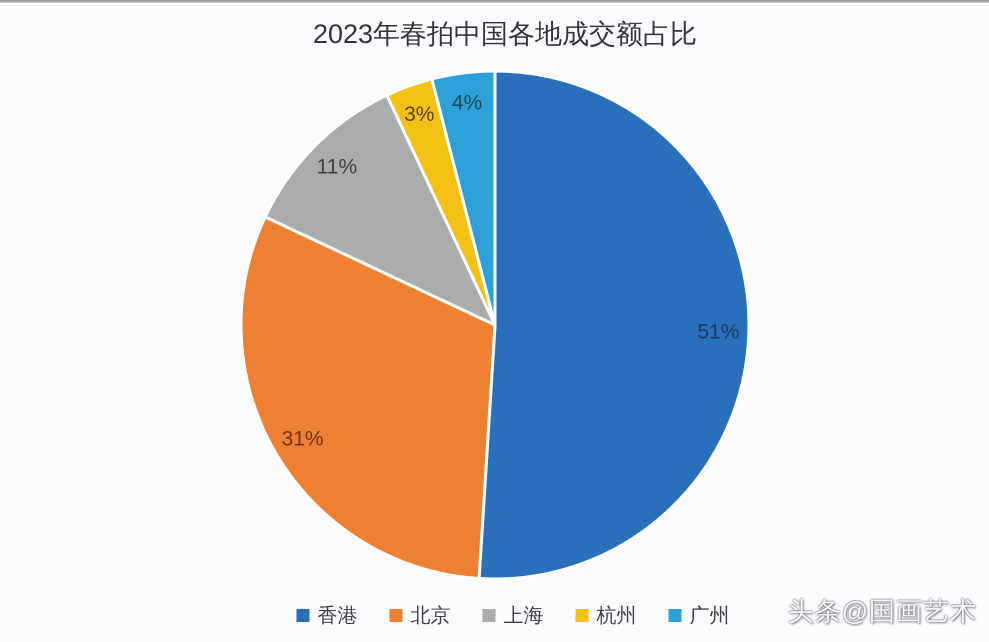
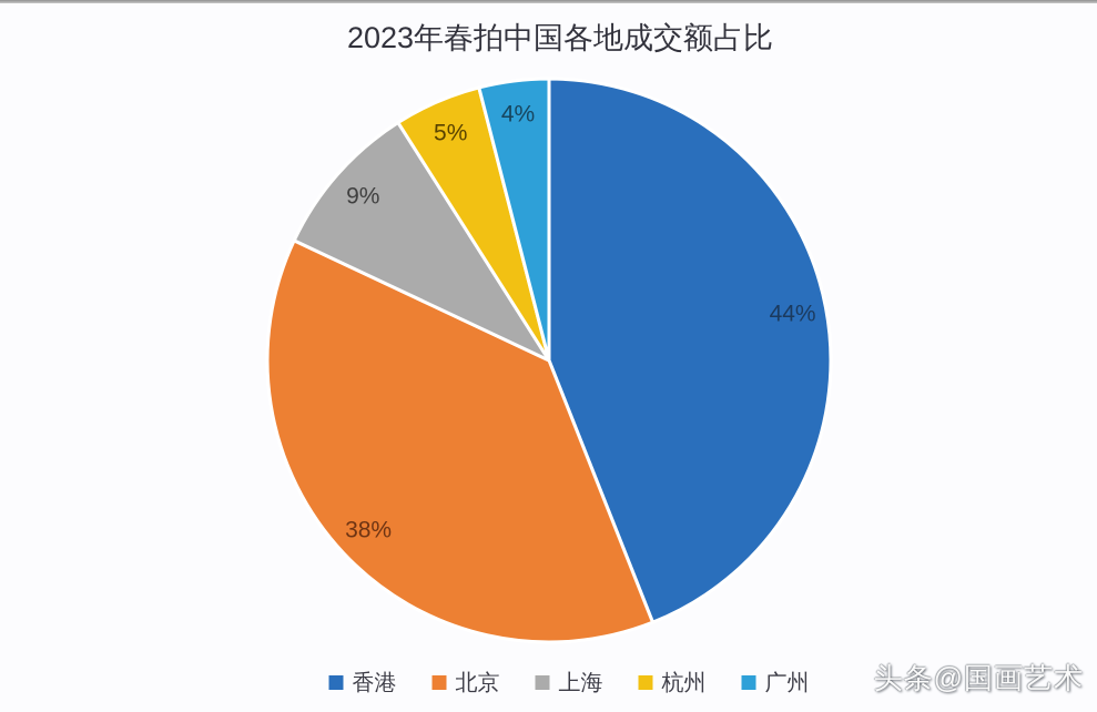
香港: 51% -> 44%
北京: 31% -> 38%
上海: 11% -> 9%
杭州: 3% -> 5%
